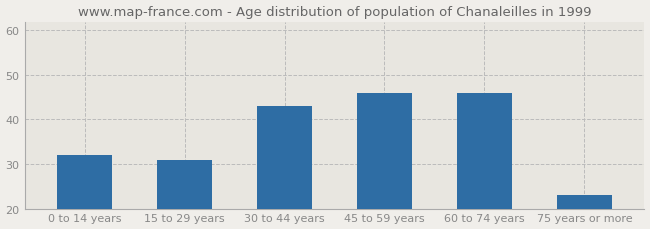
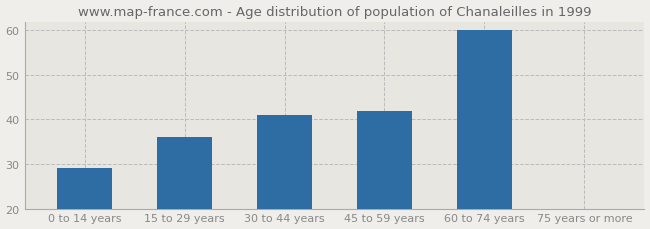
0 to 14 years: 32 -> 29
15 to 29 years: 31 -> 36
30 to 44 years: 43 -> 41
45 to 59 years: 46 -> 42
60 to 74 years: 46 -> 60
75 years or more: 23 -> 20
